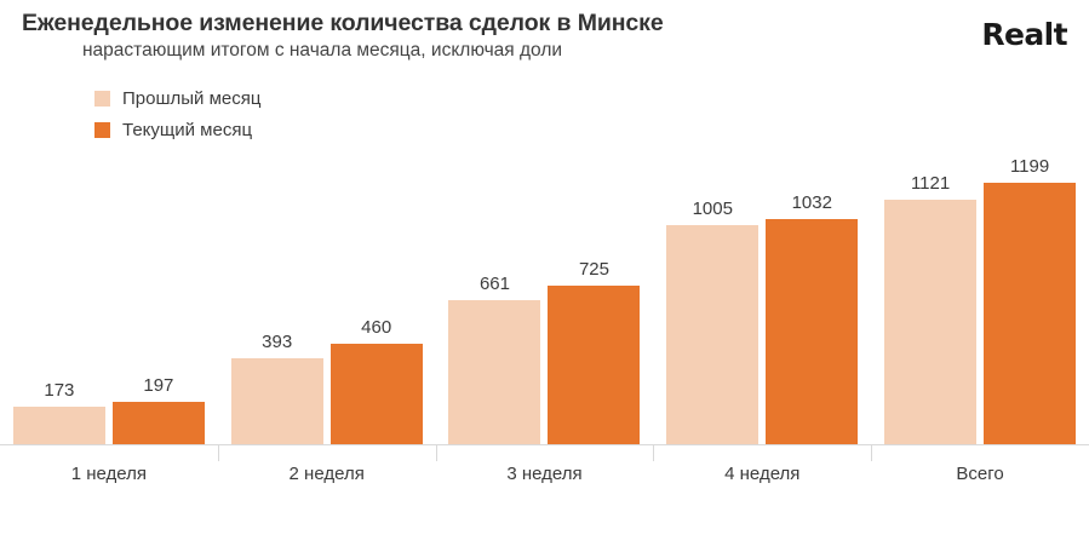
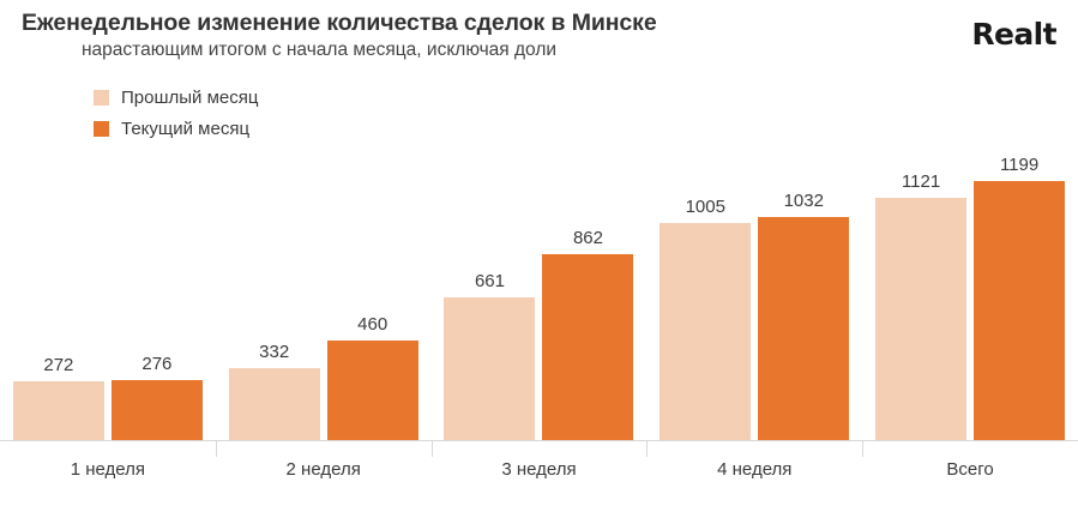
Прошлый месяц/1 неделя: 173 -> 272
Текущий месяц/1 неделя: 197 -> 276
Прошлый месяц/2 неделя: 393 -> 332
Текущий месяц/3 неделя: 725 -> 862
